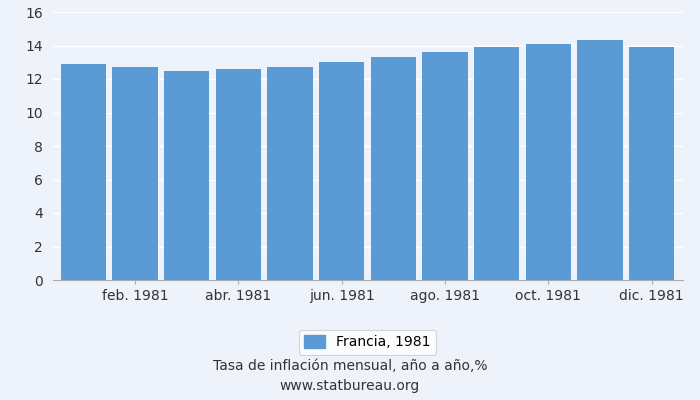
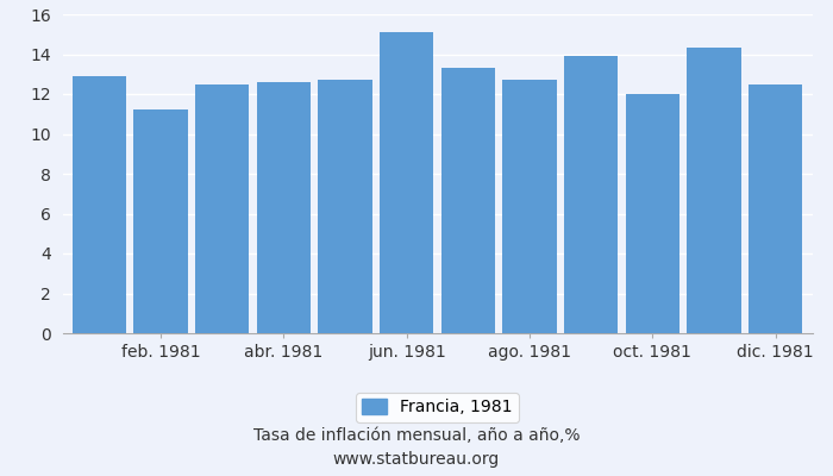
feb. 1981: 12.7 -> 11.2
jun. 1981: 13.0 -> 15.1
ago. 1981: 13.6 -> 12.7
oct. 1981: 14.1 -> 12.0
dic. 1981: 13.9 -> 12.5
